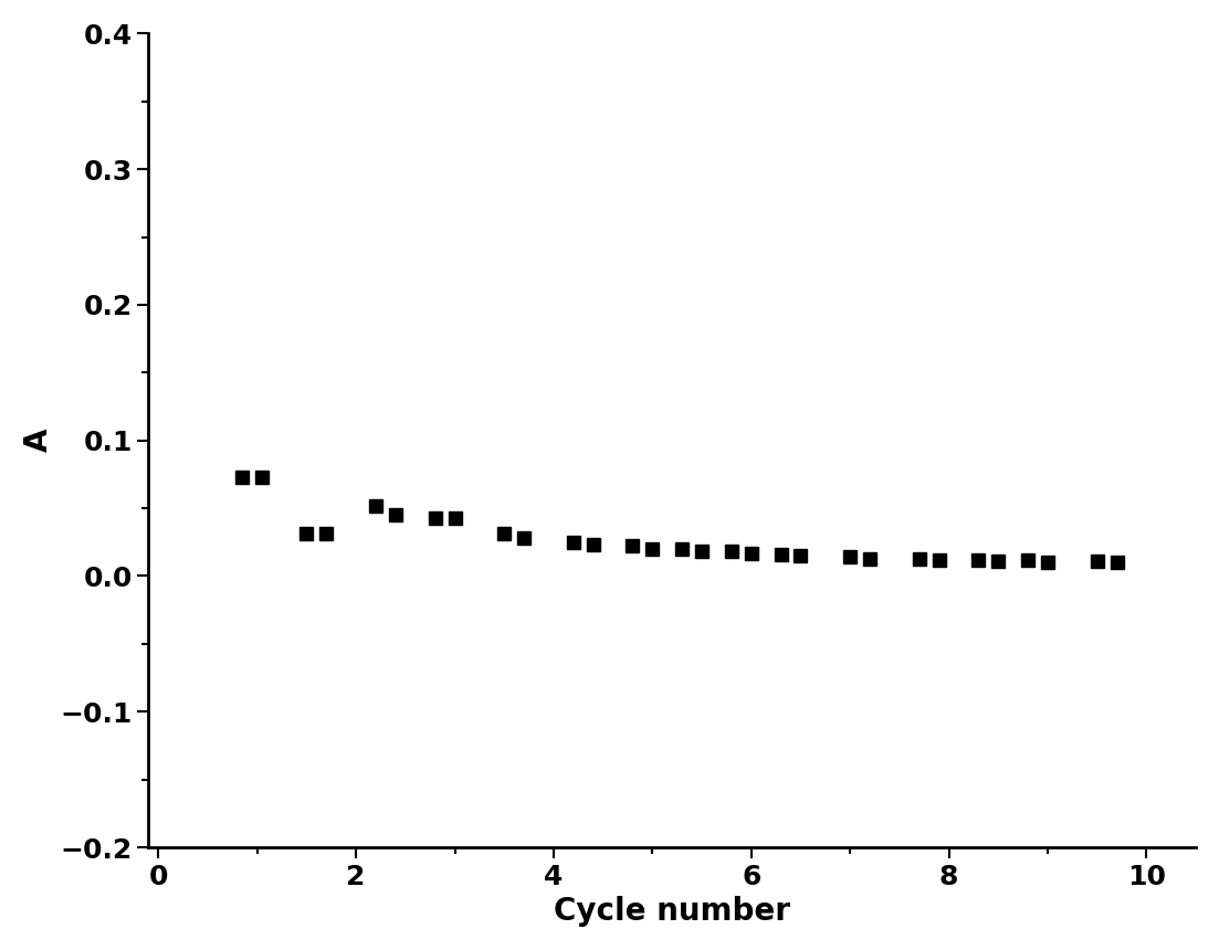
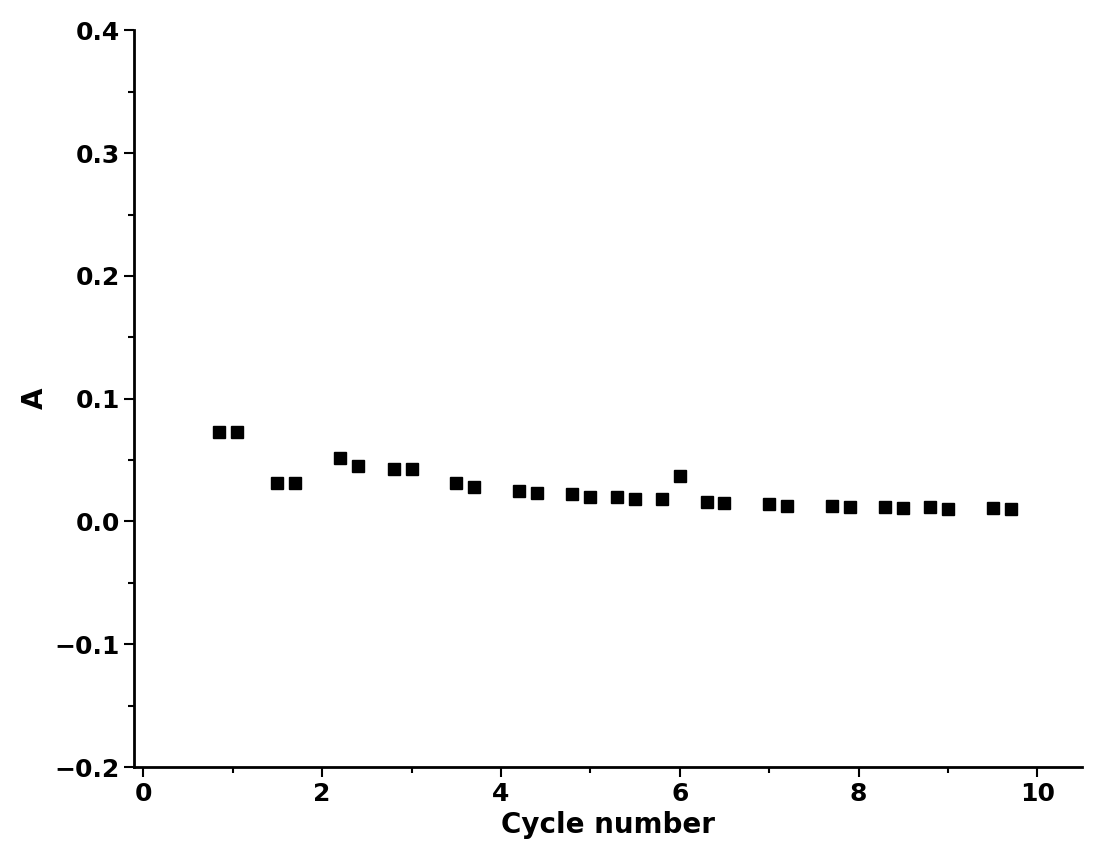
6: 0.017 -> 0.037
